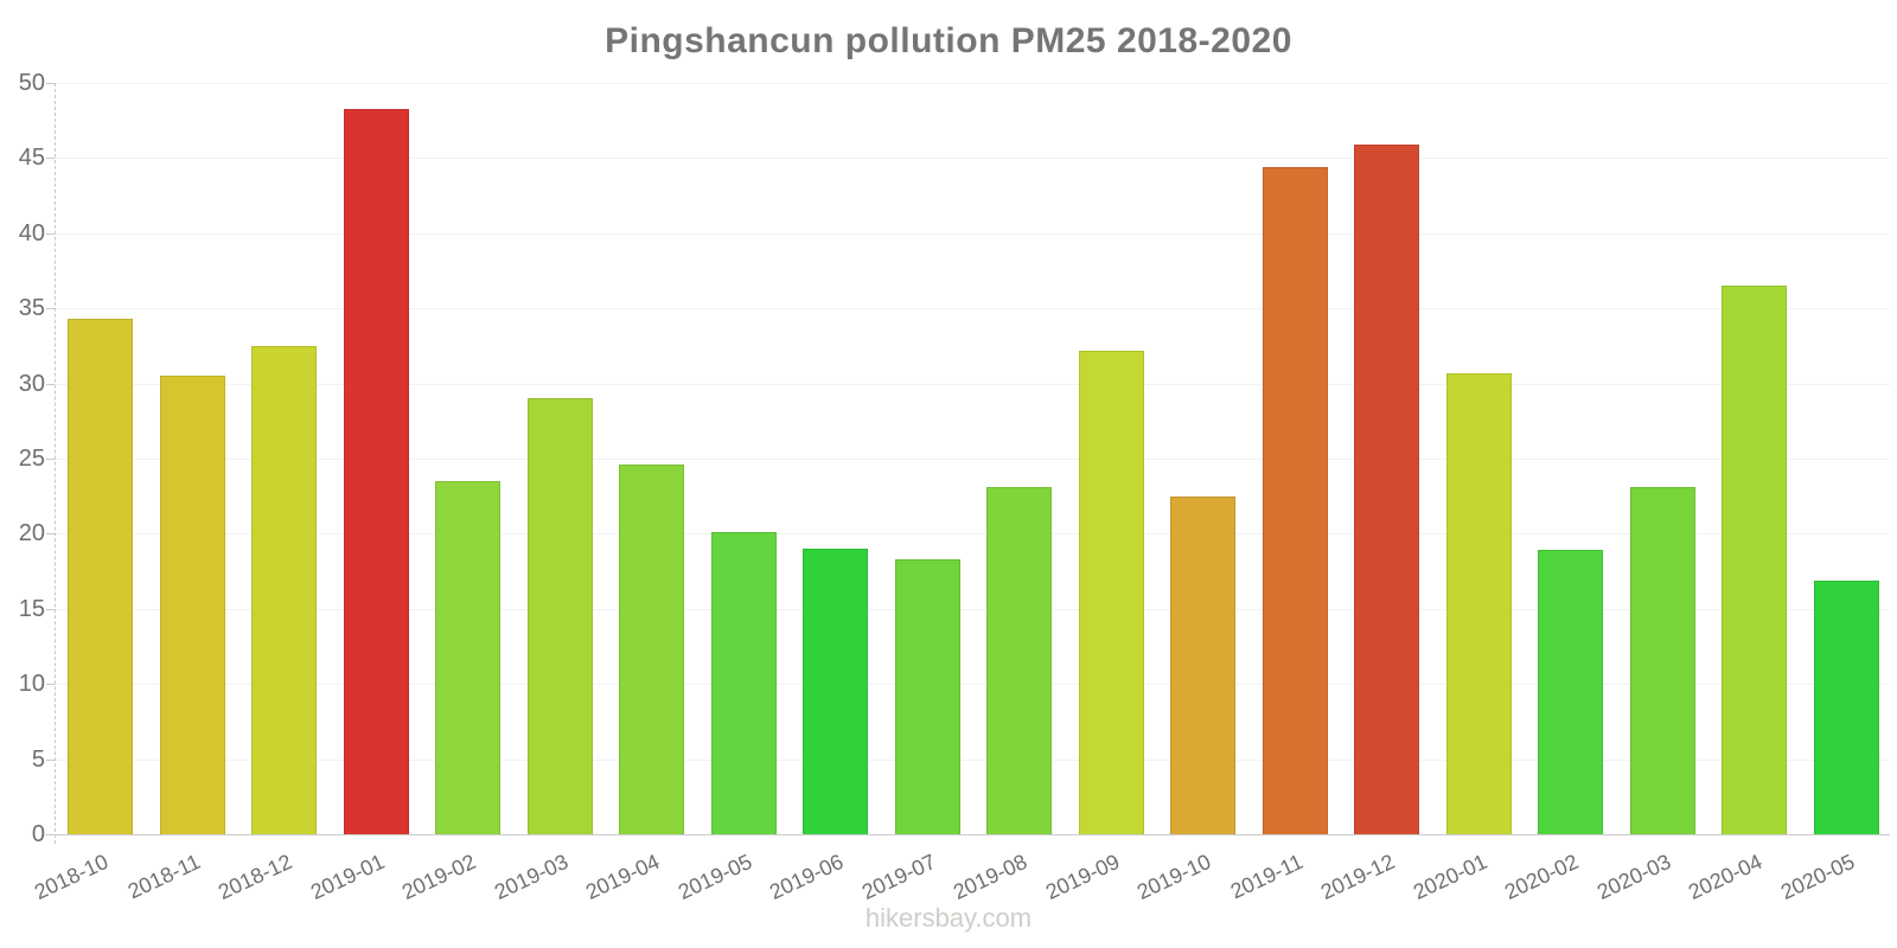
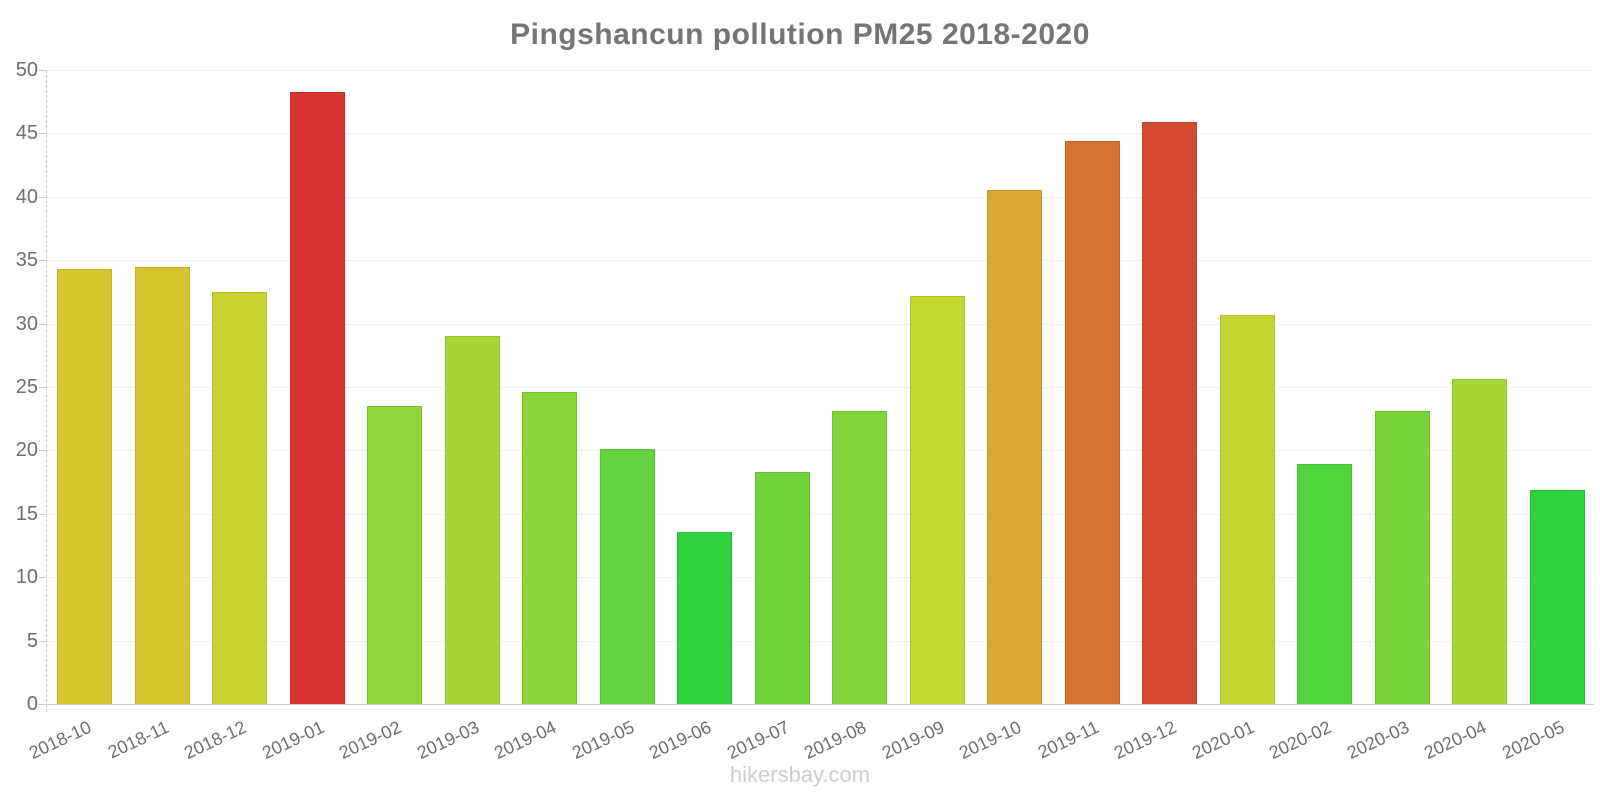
2018-11: 30.5 -> 34.5
2019-06: 19.0 -> 13.6
2019-10: 22.5 -> 40.5
2020-04: 36.5 -> 25.6
